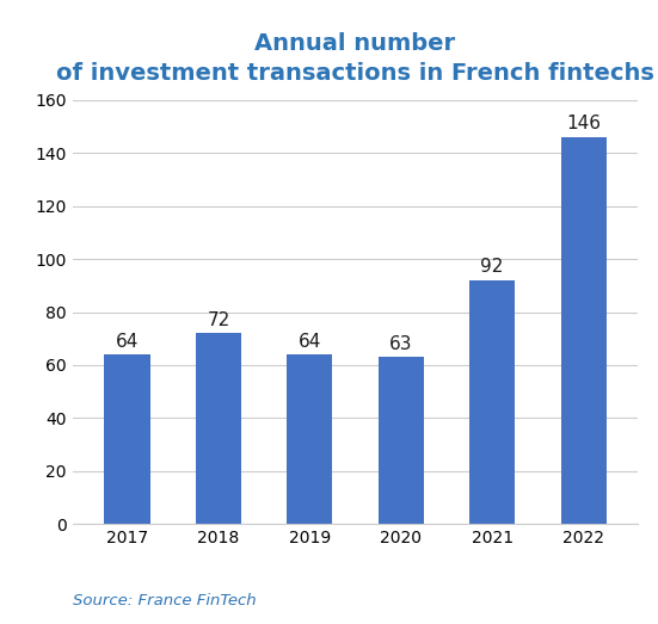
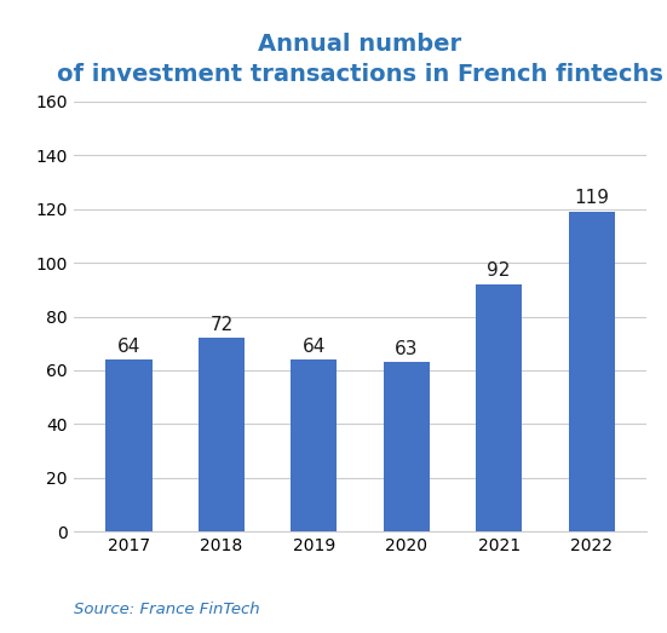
2022: 146 -> 119
